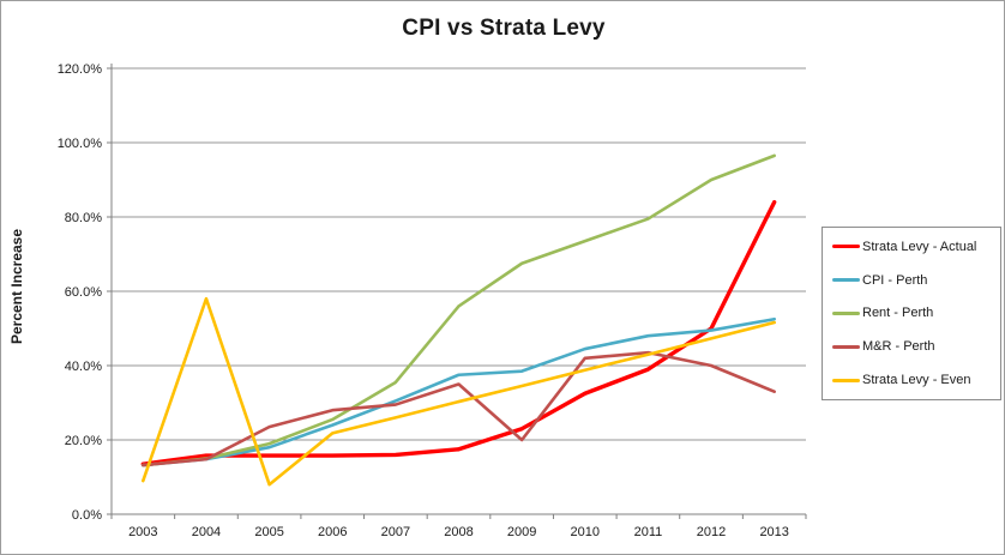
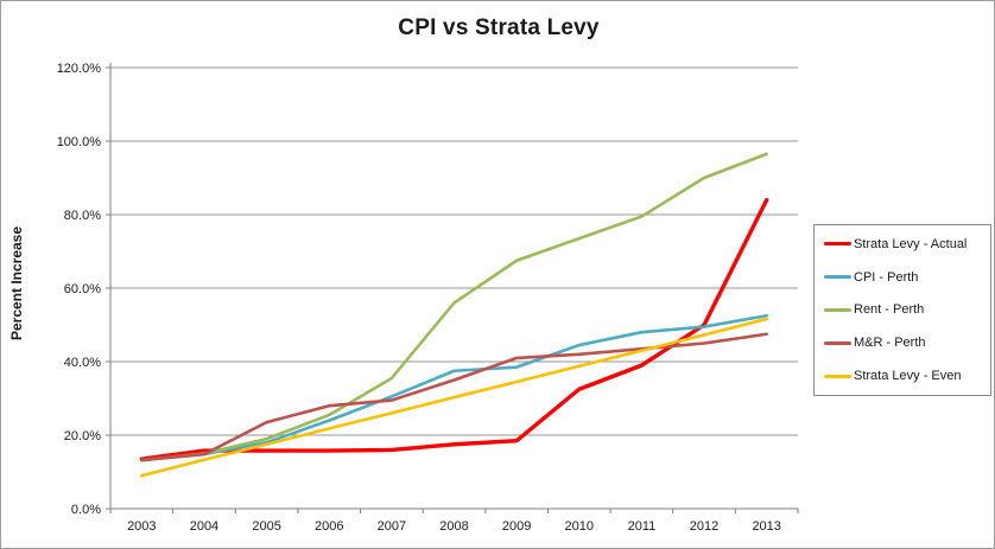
Strata Levy - Even/2004: 58% -> 13%
Strata Levy - Even/2005: 8% -> 18%
Strata Levy - Actual/2009: 23% -> 18%
M&R - Perth/2009: 20% -> 41%
M&R - Perth/2012: 40% -> 45%
M&R - Perth/2013: 33% -> 48%
